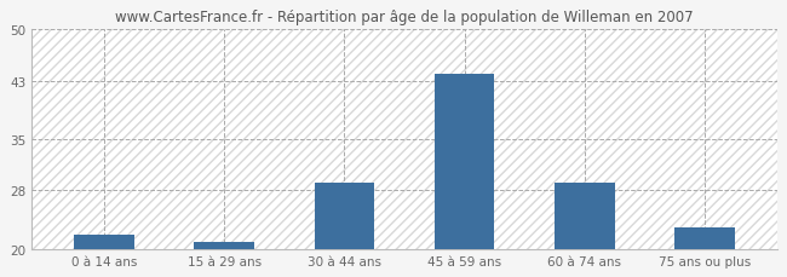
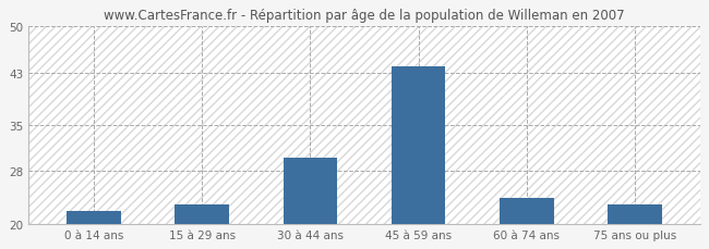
15 à 29 ans: 21 -> 23
30 à 44 ans: 29 -> 30
60 à 74 ans: 29 -> 24
